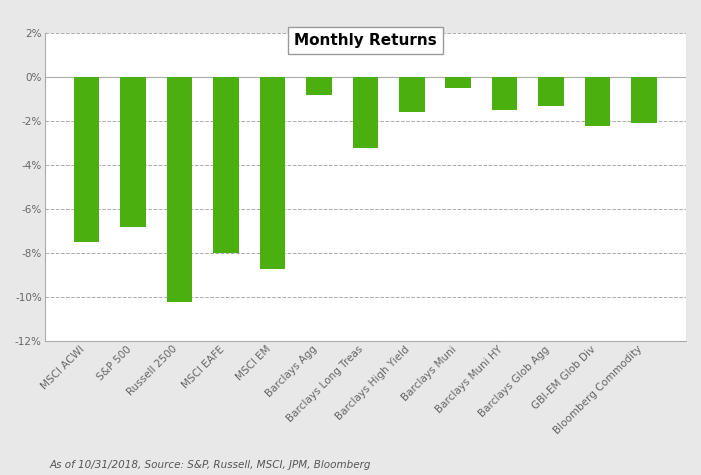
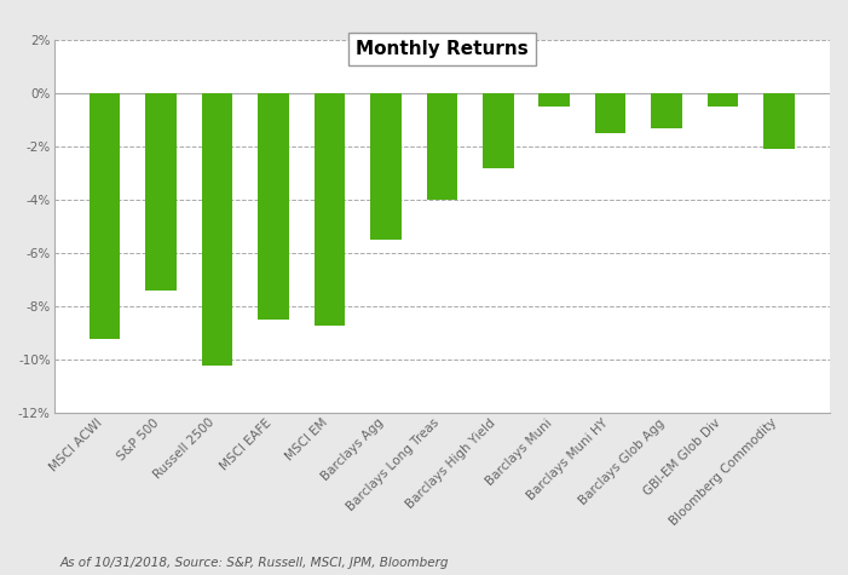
MSCI ACWI: -7.5% -> -9.2%
S&P 500: -6.8% -> -7.4%
MSCI EAFE: -8.0% -> -8.5%
Barclays Agg: -0.8% -> -5.5%
Barclays Long Treas: -3.2% -> -4.0%
Barclays High Yield: -1.6% -> -2.8%
GBI-EM Glob Div: -2.2% -> -0.5%
